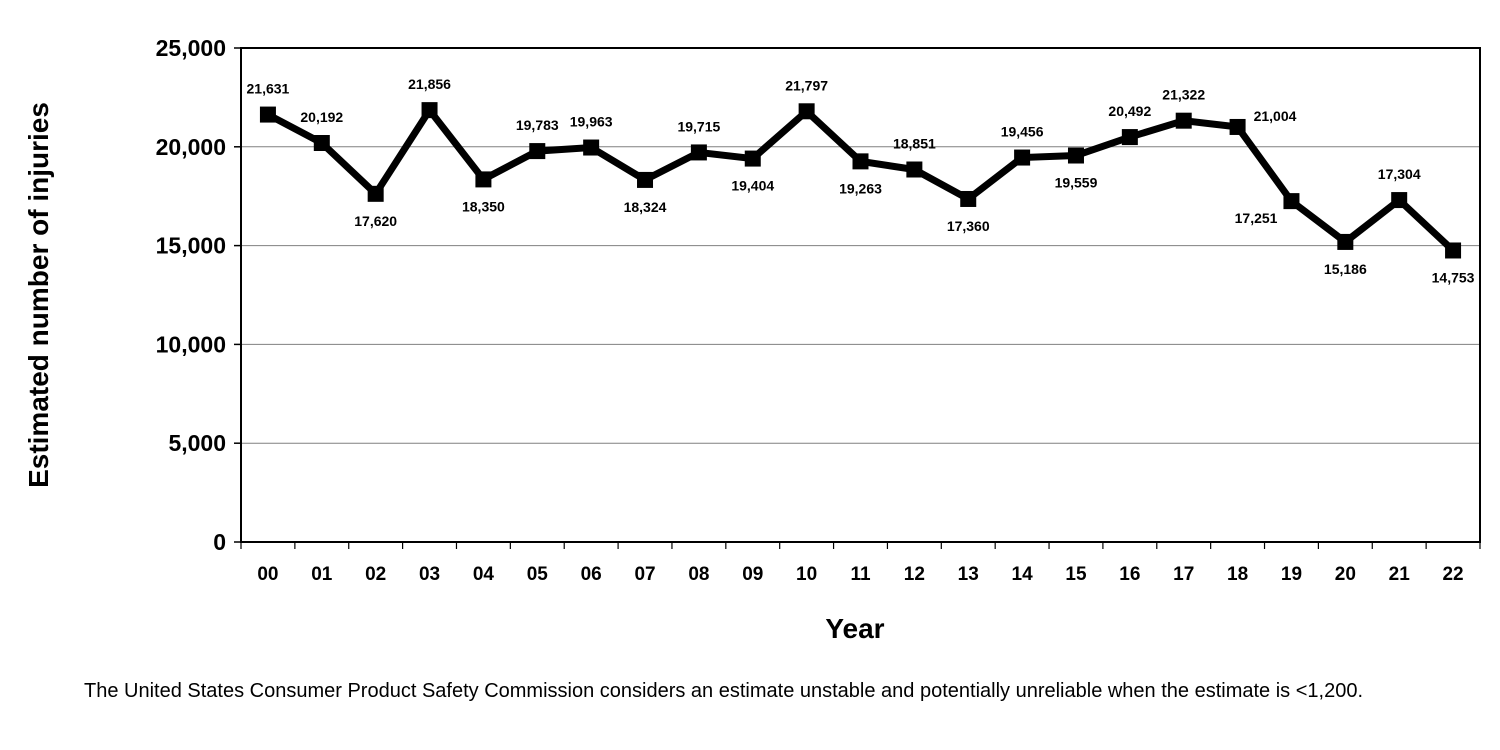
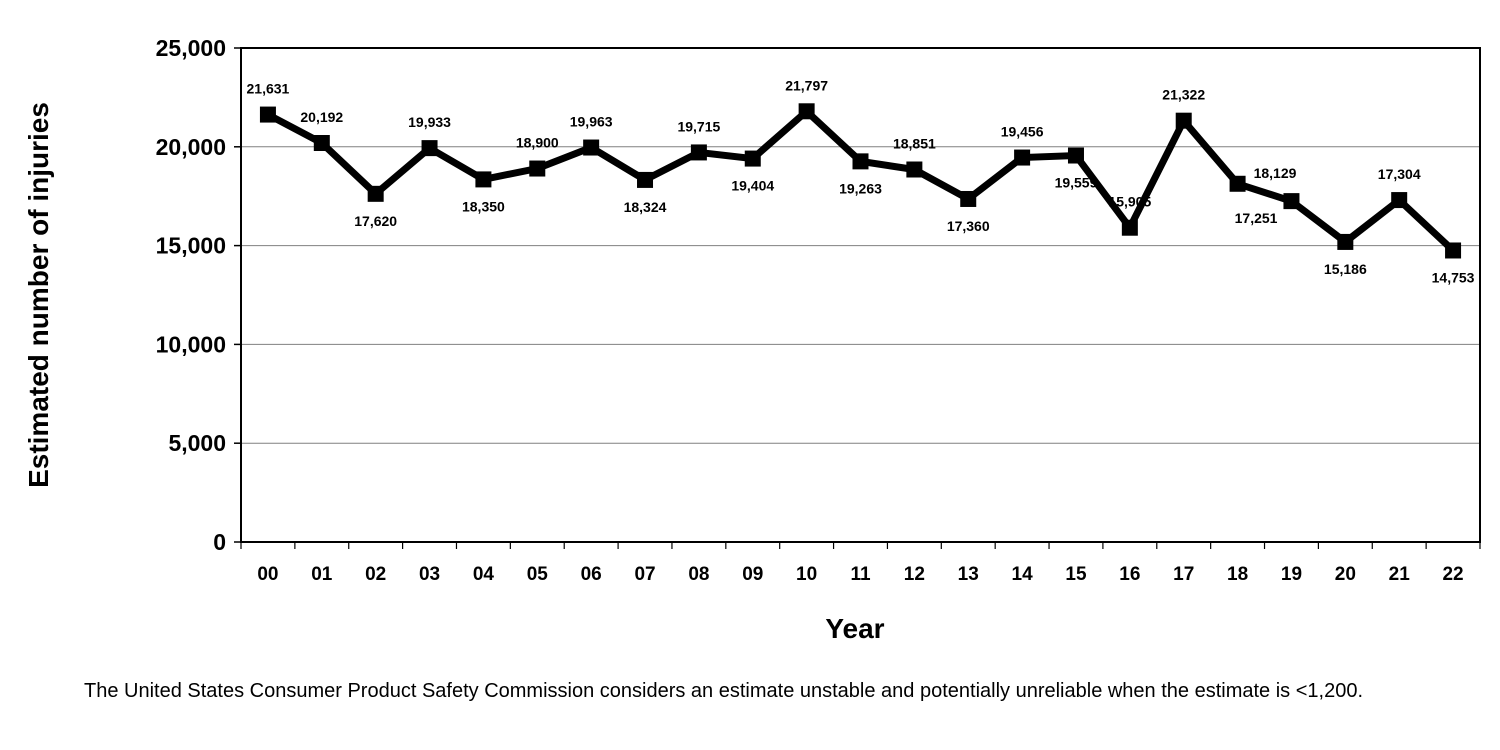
03: 21,856 -> 19,933
05: 19,783 -> 18,900
16: 20,492 -> 15,905
18: 21,004 -> 18,129
